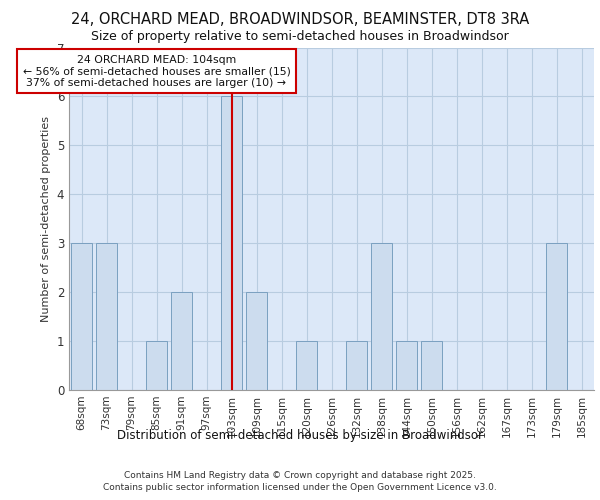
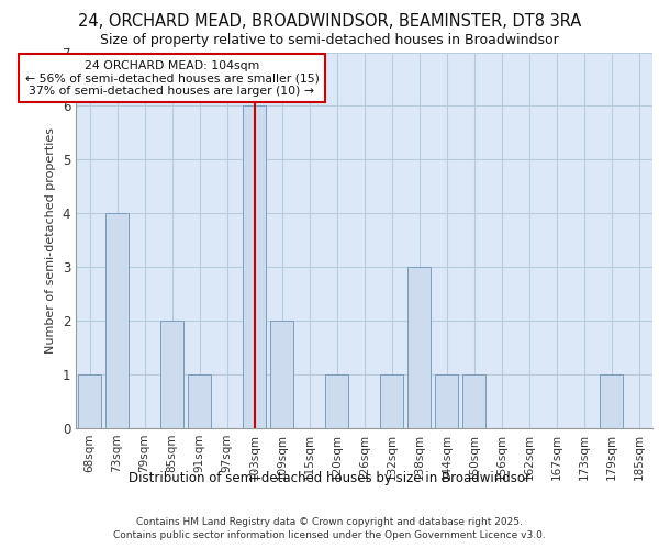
68sqm: 3 -> 1
73sqm: 3 -> 4
85sqm: 1 -> 2
91sqm: 2 -> 1
179sqm: 3 -> 1
